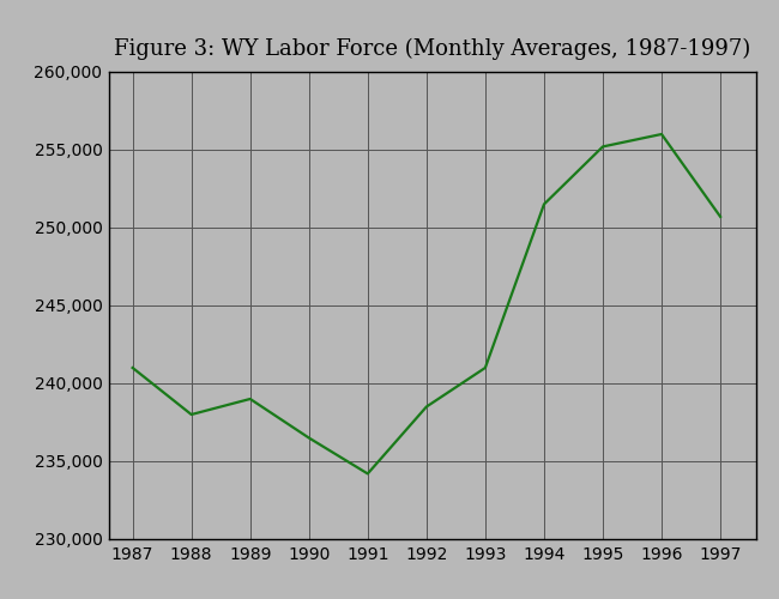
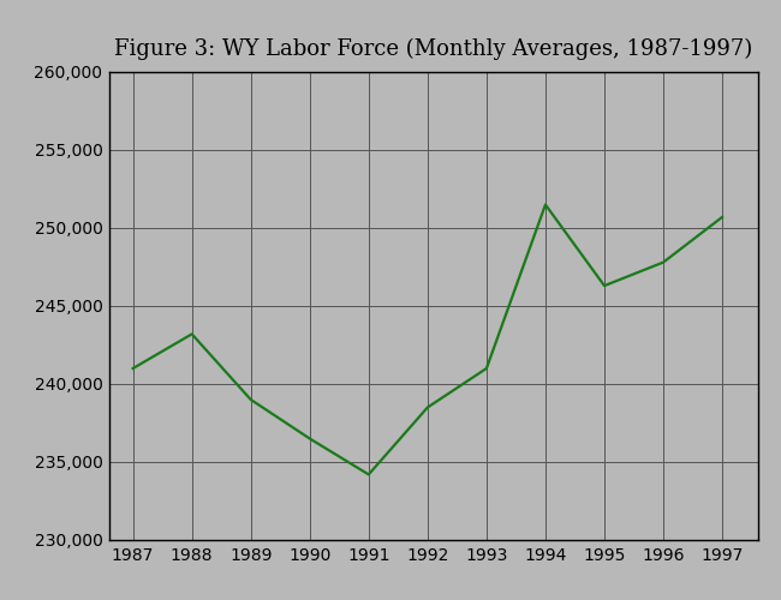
1988: 238,000 -> 243,200
1995: 255,200 -> 246,300
1996: 256,000 -> 247,800
